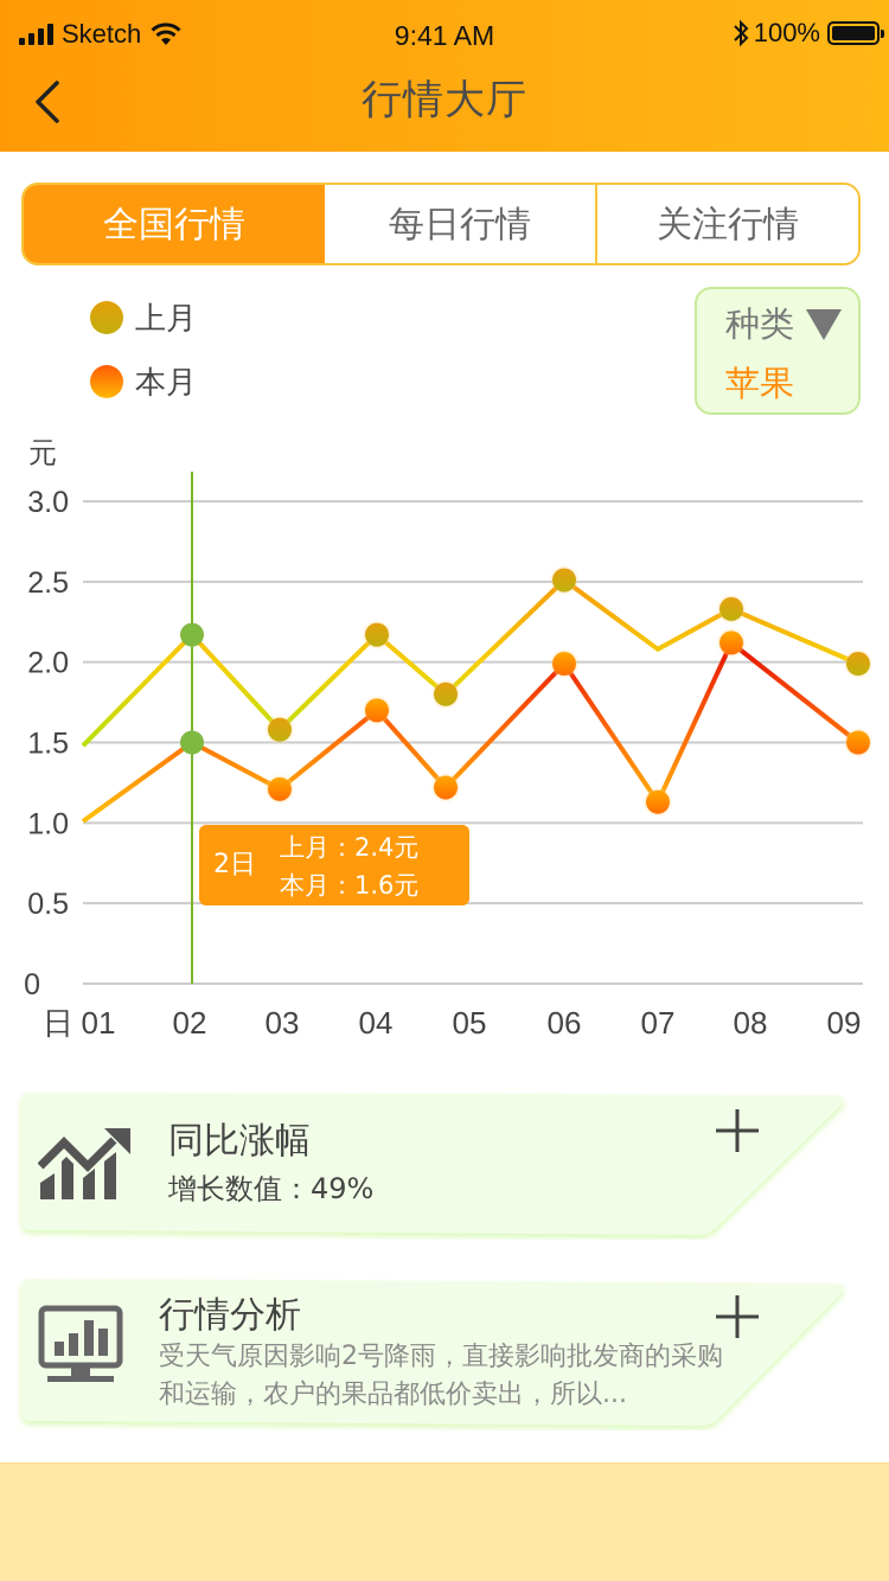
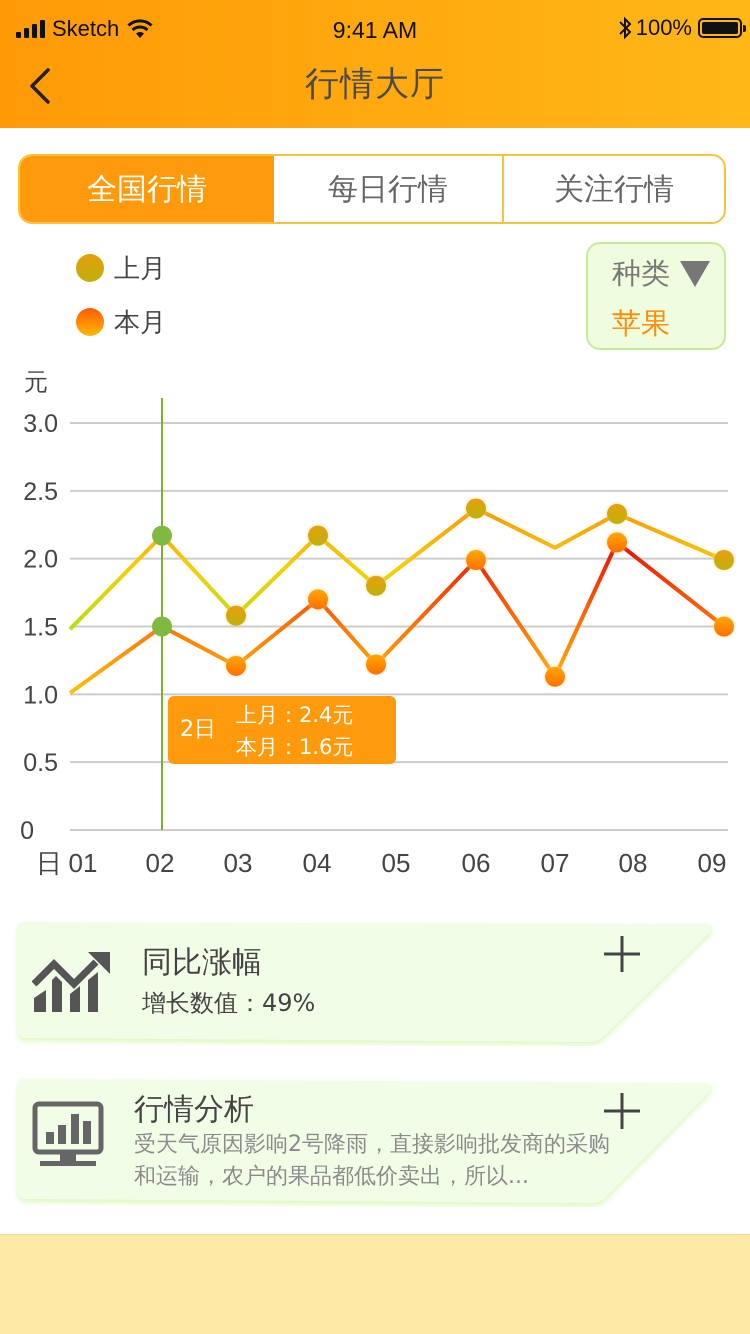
上月/06: 2.51 -> 2.37
